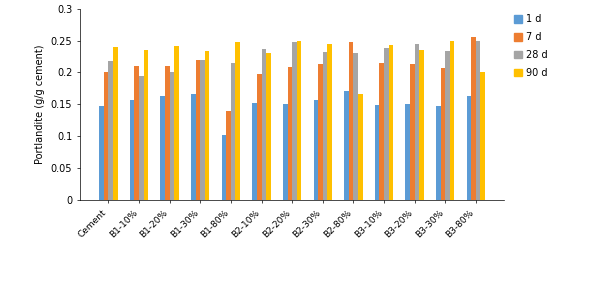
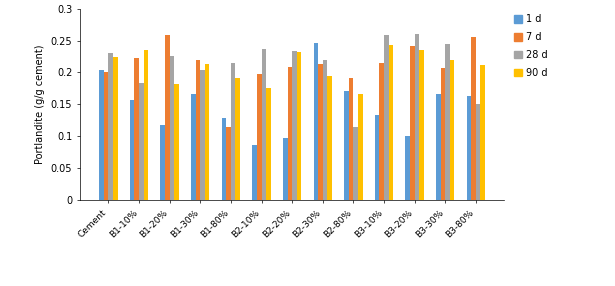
1 d/Cement: 0.147 -> 0.204
28 d/Cement: 0.218 -> 0.230
90 d/Cement: 0.240 -> 0.224
7 d/B1-10%: 0.210 -> 0.222
28 d/B1-10%: 0.194 -> 0.184
1 d/B1-20%: 0.163 -> 0.118
7 d/B1-20%: 0.210 -> 0.258
28 d/B1-20%: 0.200 -> 0.226
90 d/B1-20%: 0.242 -> 0.182
28 d/B1-30%: 0.220 -> 0.204
90 d/B1-30%: 0.234 -> 0.214
1 d/B1-80%: 0.102 -> 0.128
7 d/B1-80%: 0.139 -> 0.114
90 d/B1-80%: 0.247 -> 0.192
1 d/B2-10%: 0.152 -> 0.086
90 d/B2-10%: 0.231 -> 0.176
1 d/B2-20%: 0.150 -> 0.098
28 d/B2-20%: 0.248 -> 0.234
90 d/B2-20%: 0.249 -> 0.232
1 d/B2-30%: 0.157 -> 0.246
28 d/B2-30%: 0.232 -> 0.220
90 d/B2-30%: 0.245 -> 0.194
7 d/B2-80%: 0.248 -> 0.192
28 d/B2-80%: 0.230 -> 0.114
1 d/B3-10%: 0.149 -> 0.134
28 d/B3-10%: 0.238 -> 0.258
1 d/B3-20%: 0.150 -> 0.100
7 d/B3-20%: 0.213 -> 0.242
28 d/B3-20%: 0.245 -> 0.260
1 d/B3-30%: 0.148 -> 0.166
28 d/B3-30%: 0.233 -> 0.244
90 d/B3-30%: 0.249 -> 0.220
28 d/B3-80%: 0.250 -> 0.150
90 d/B3-80%: 0.200 -> 0.212
